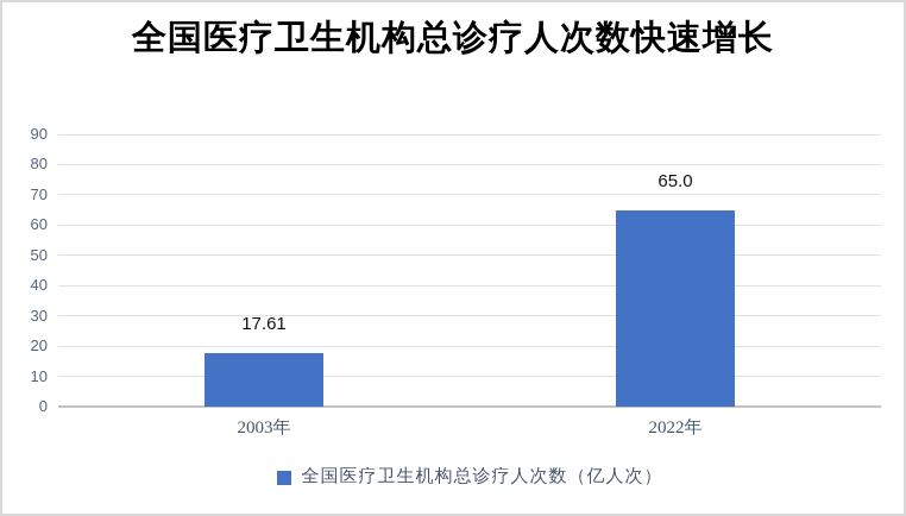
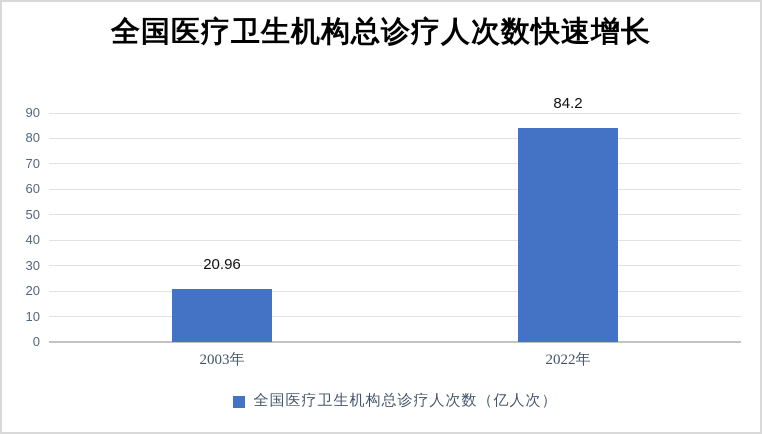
2003年: 17.61 -> 20.96
2022年: 65.0 -> 84.2
